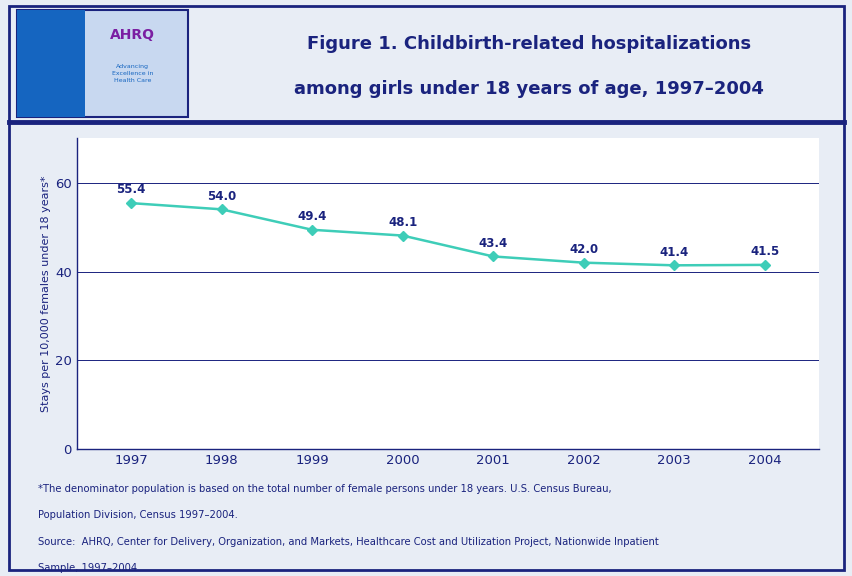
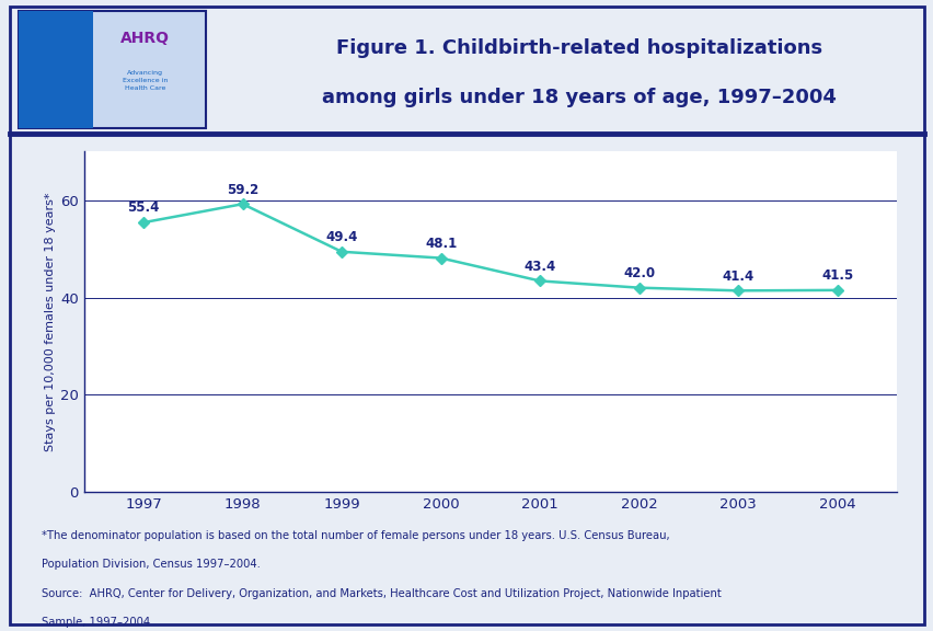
1998: 54.0 -> 59.2
